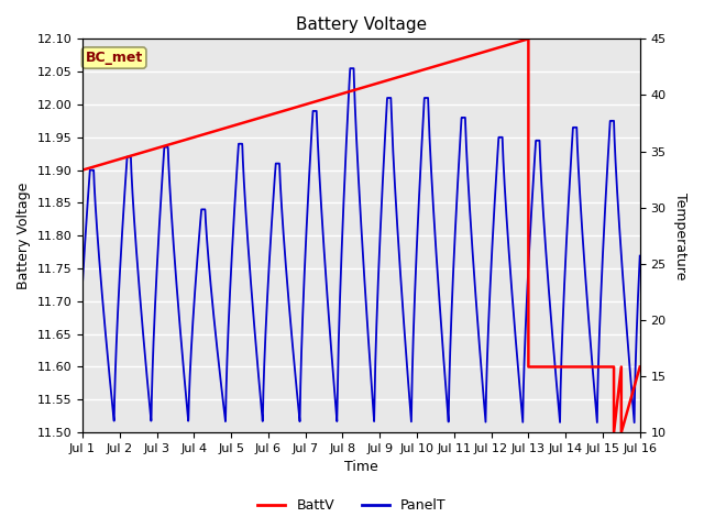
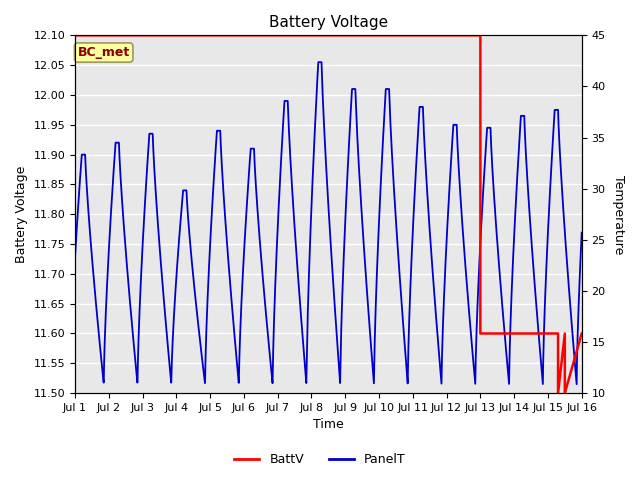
BattV/Jul 1: 11.9 -> 12.1
